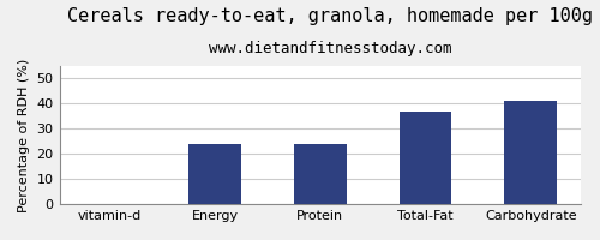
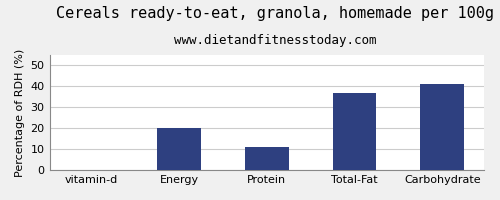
Energy: 24 -> 20
Protein: 24 -> 11
